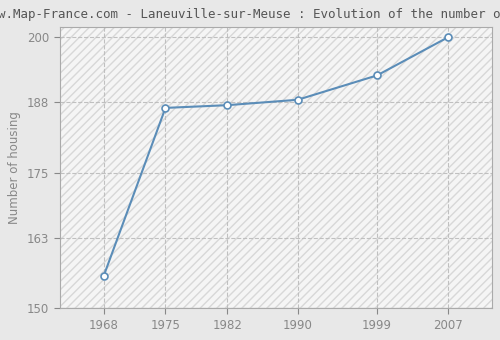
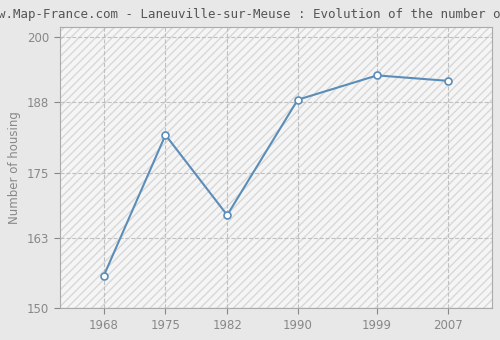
1975: 187.0 -> 182.0
1982: 187.5 -> 167.2
2007: 200.0 -> 192.0
